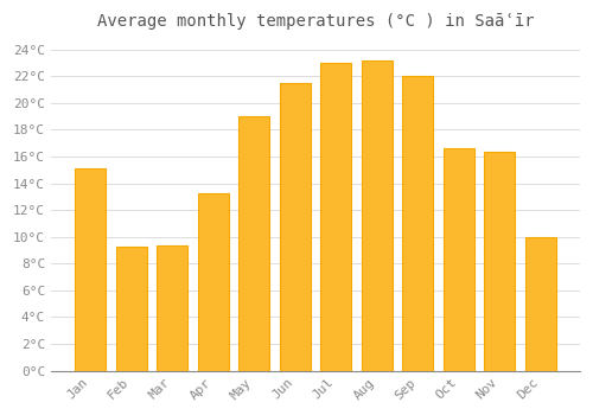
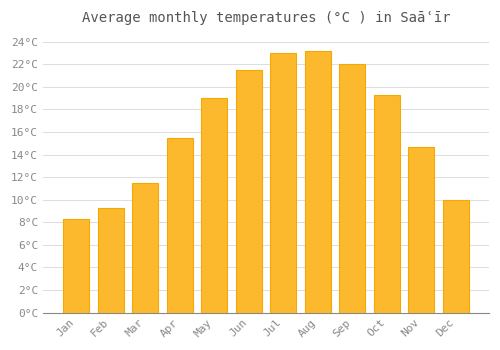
Jan: 15.1°C -> 8.3°C
Mar: 9.4°C -> 11.5°C
Apr: 13.3°C -> 15.5°C
Oct: 16.6°C -> 19.3°C
Nov: 16.4°C -> 14.7°C
